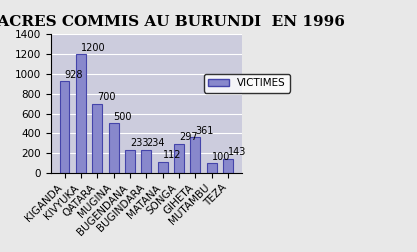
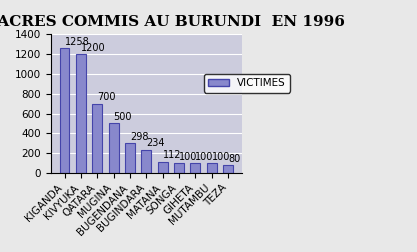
KIGANDA: 928 -> 1258
BUGENDANA: 233 -> 298
SONGA: 297 -> 100
GIHETA: 361 -> 100
TEZA: 143 -> 80
